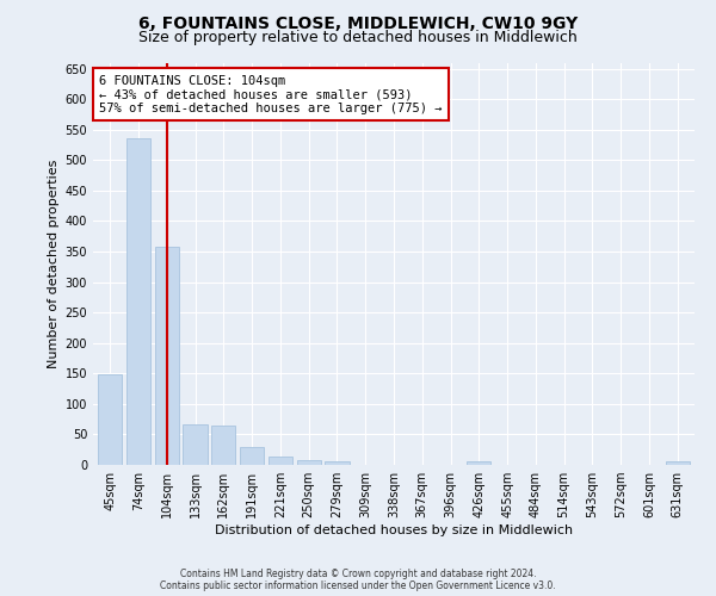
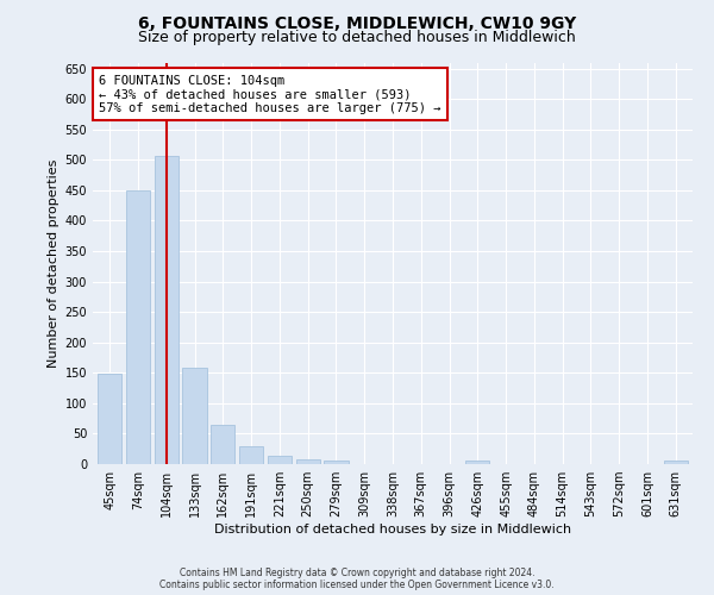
74sqm: 536 -> 450
104sqm: 358 -> 507
133sqm: 66 -> 158
